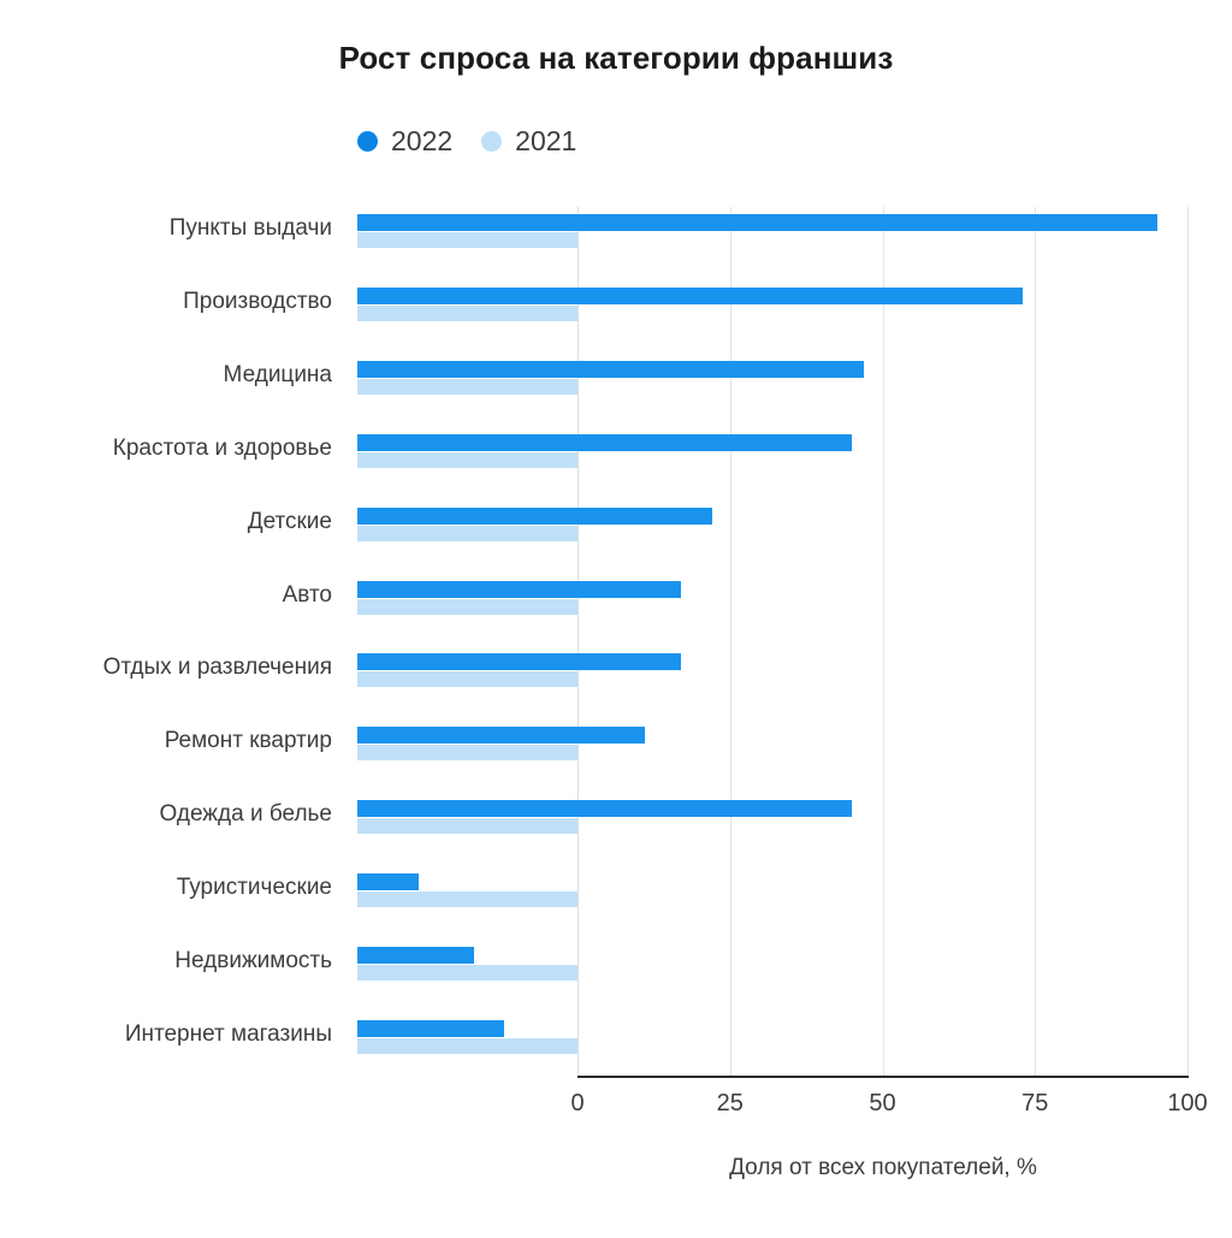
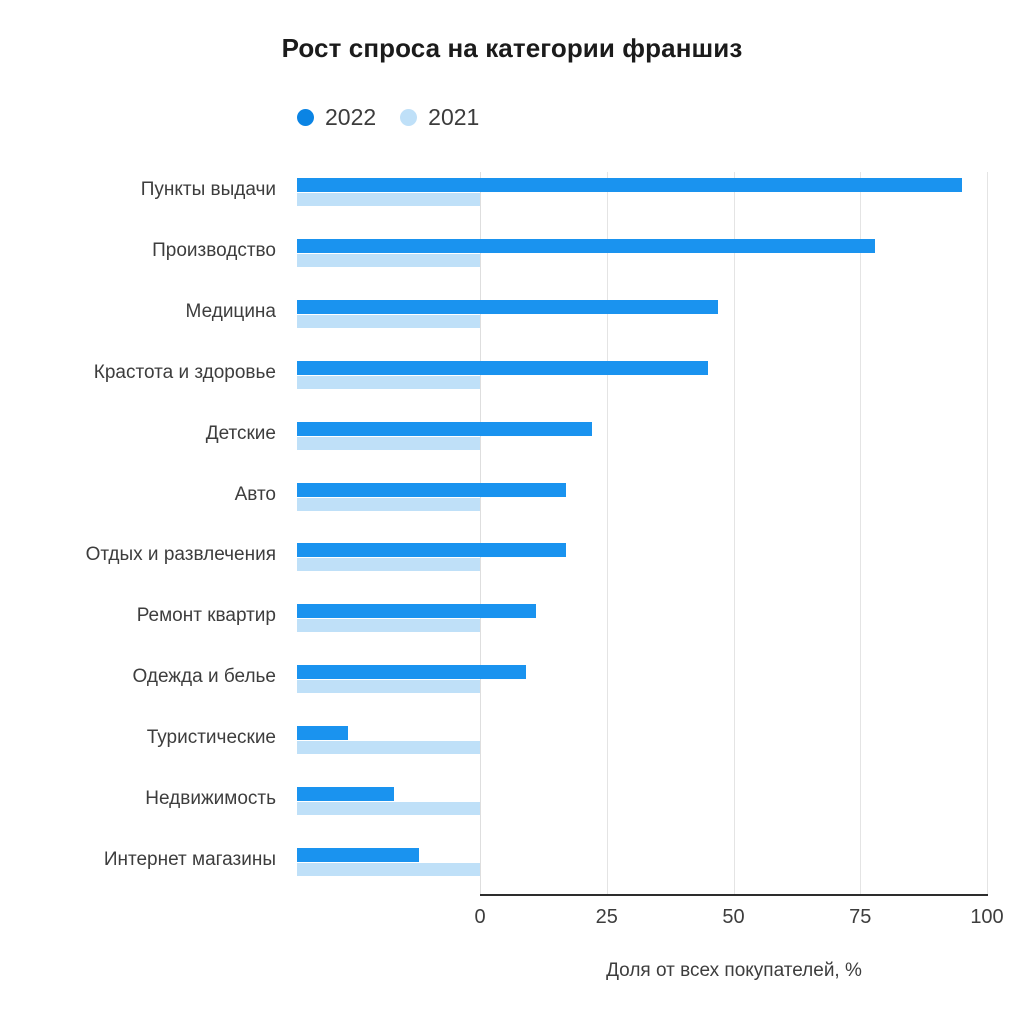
2022/Производство: 73 -> 78
2022/Одежда и белье: 45 -> 9
